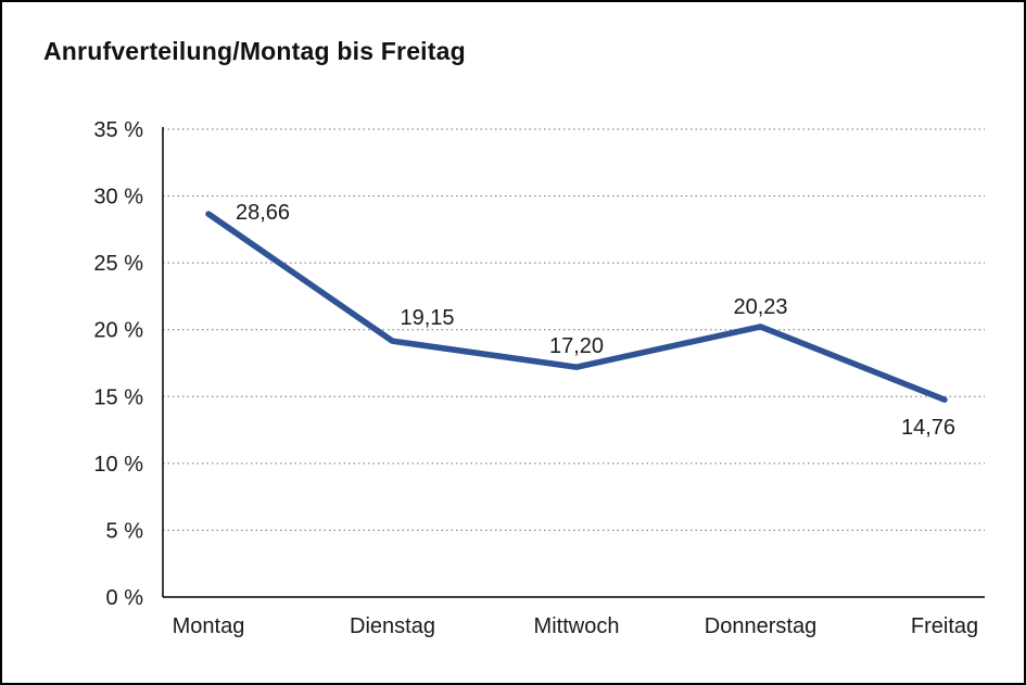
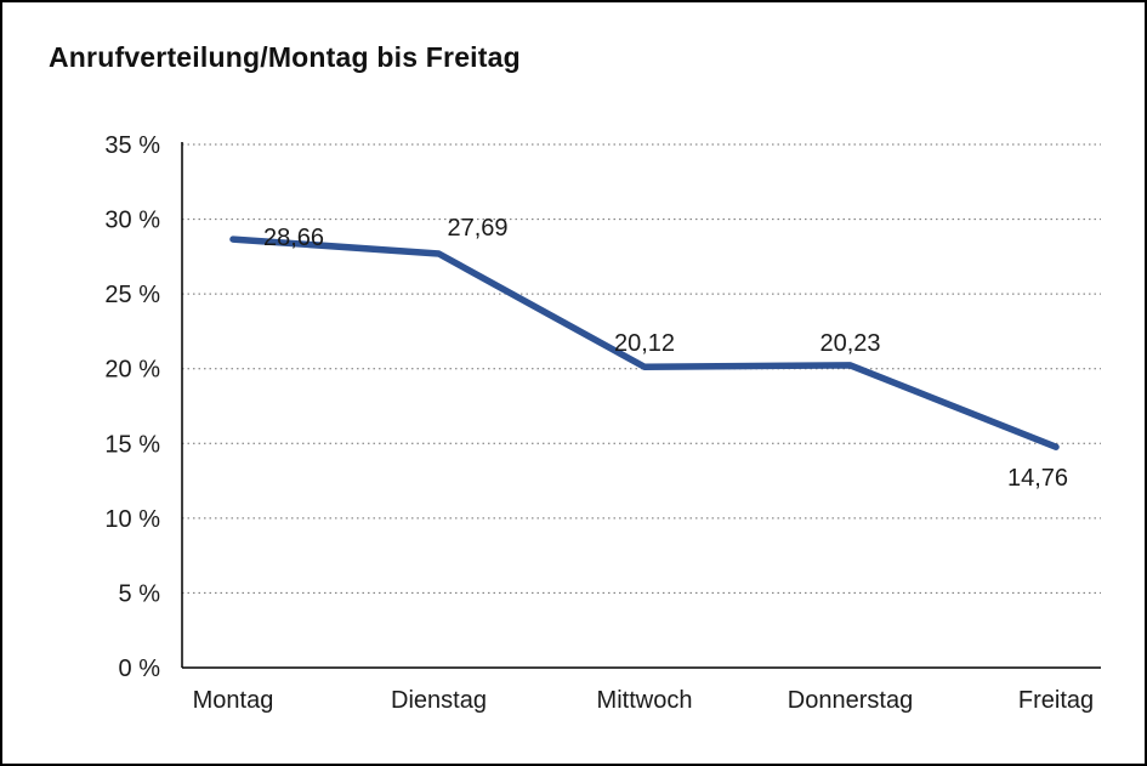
Dienstag: 19,15 -> 27,69
Mittwoch: 17,20 -> 20,12
